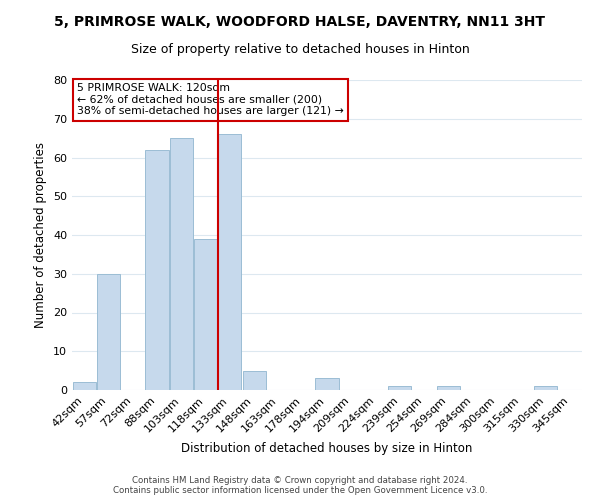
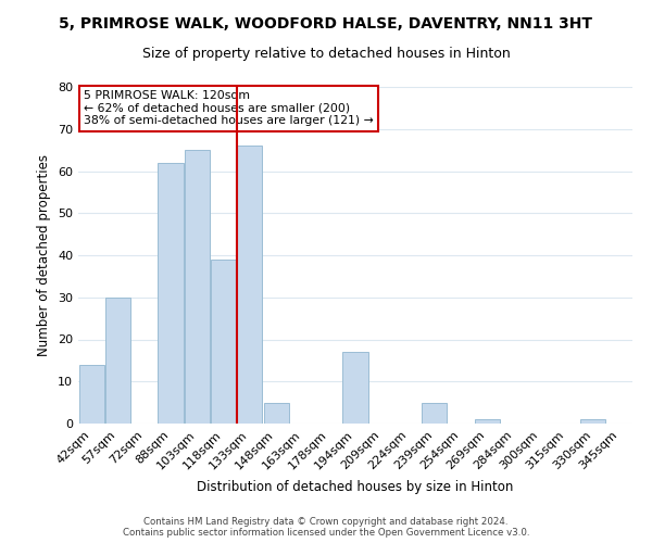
42sqm: 2 -> 14
194sqm: 3 -> 17
239sqm: 1 -> 5
